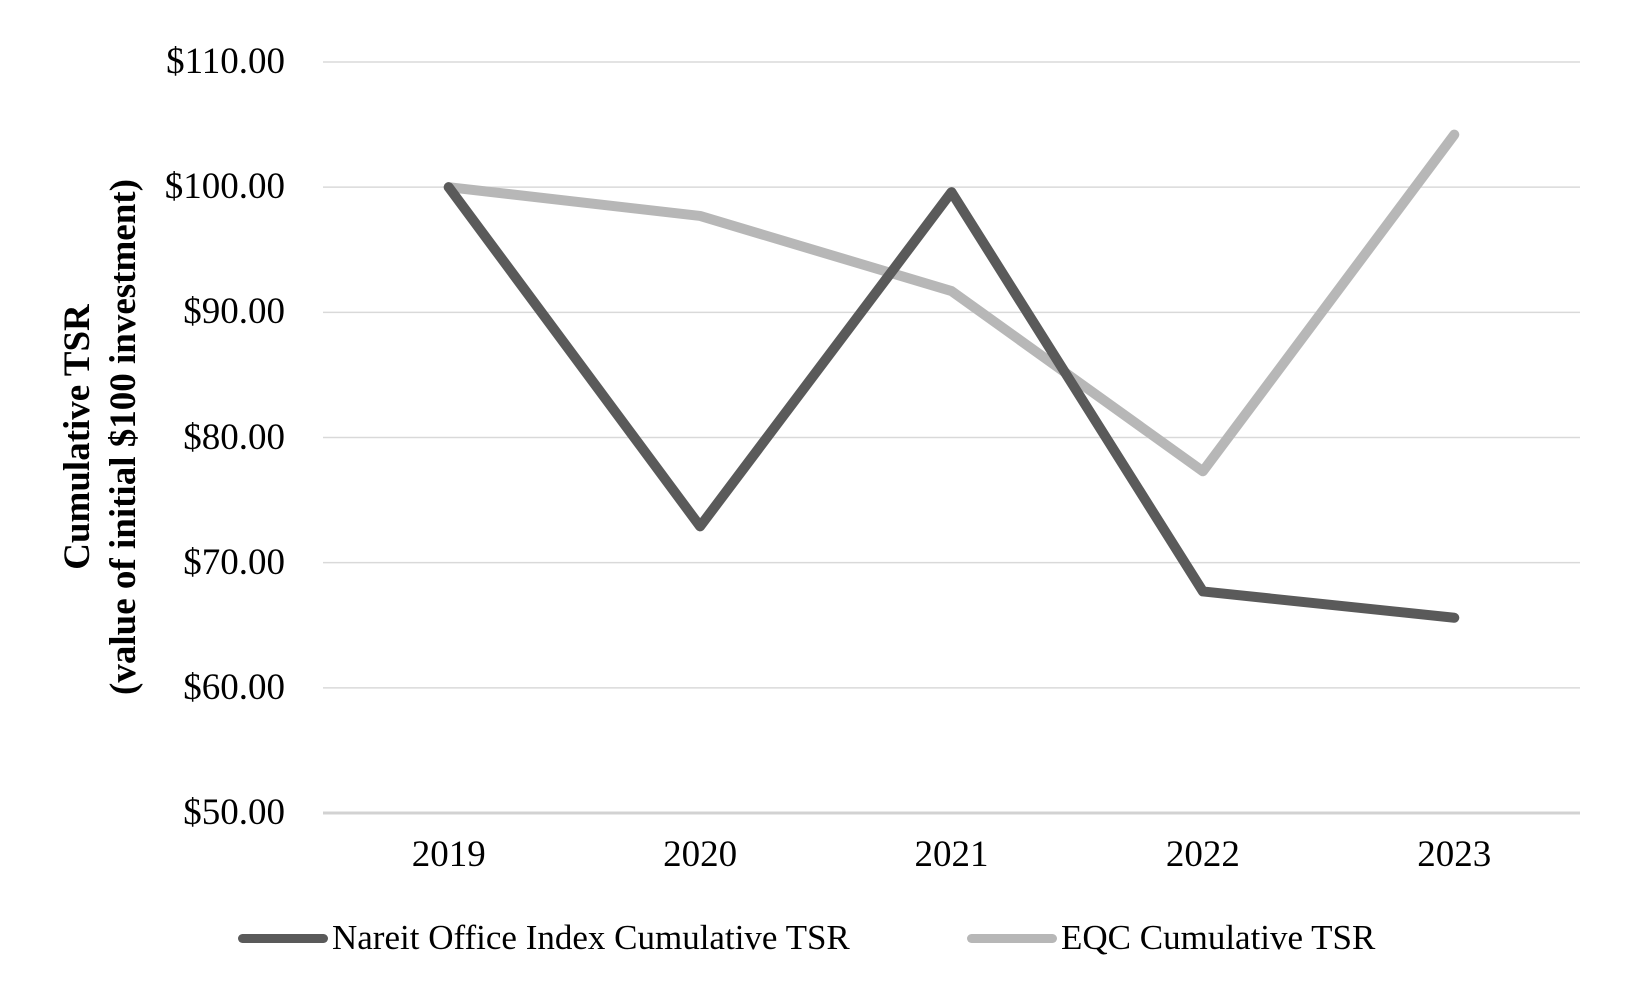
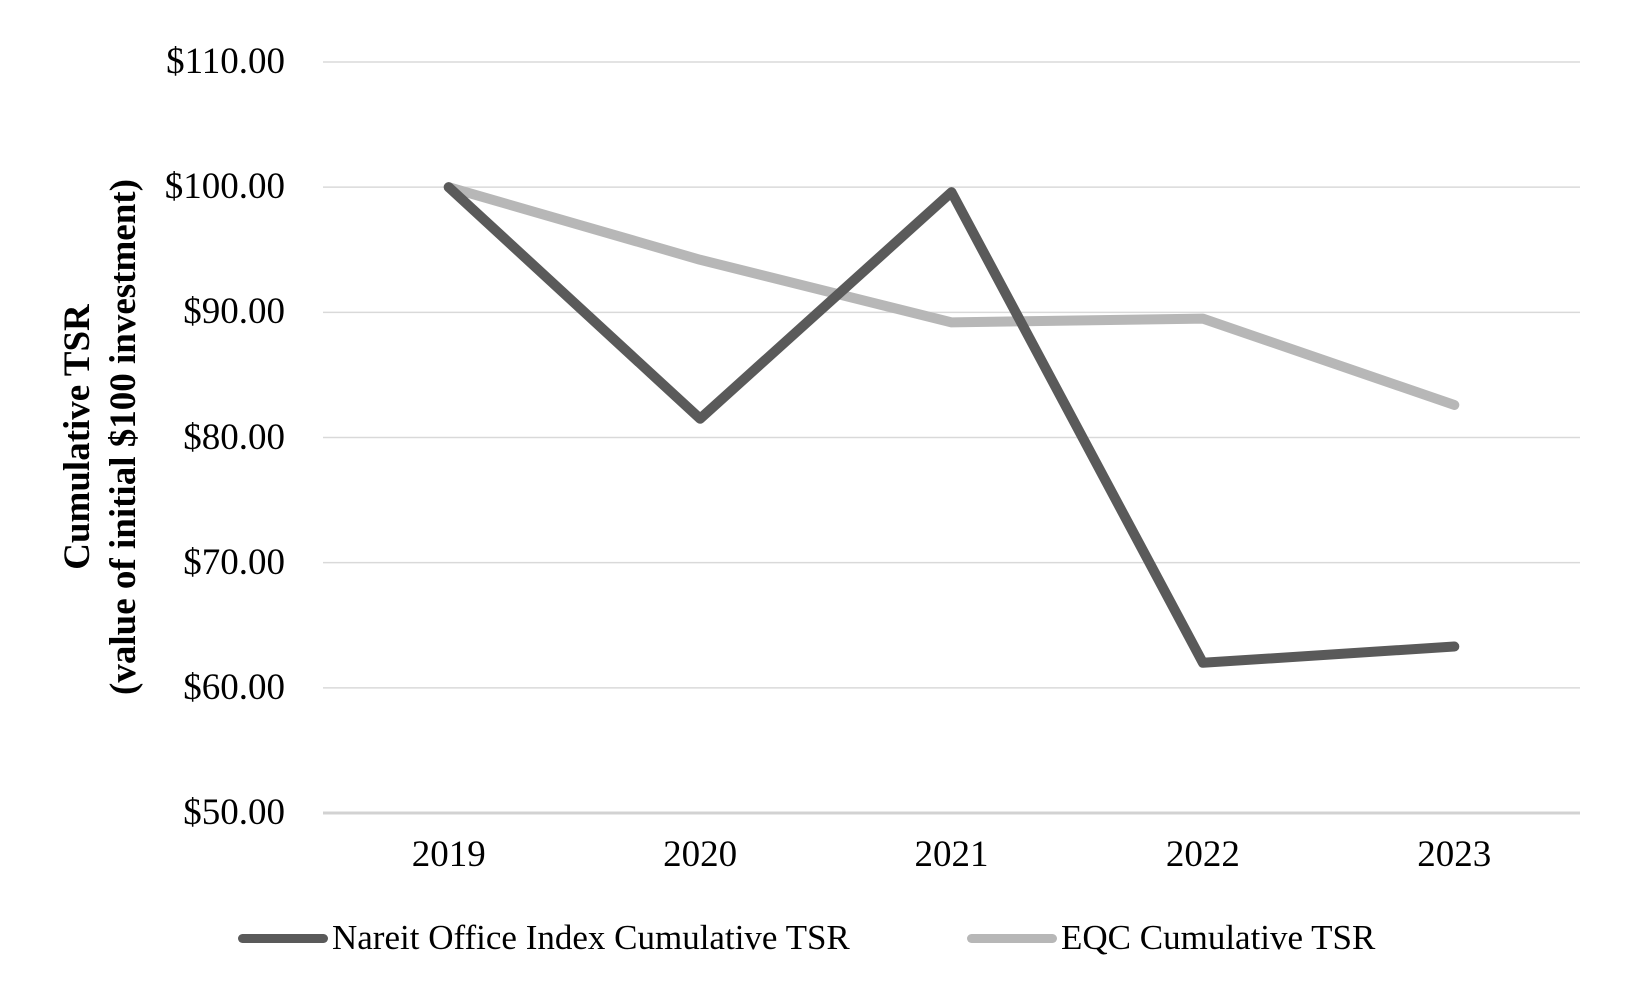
Nareit Office Index Cumulative TSR/2020: $72.9 -> $81.5
EQC Cumulative TSR/2020: $97.7 -> $94.2
EQC Cumulative TSR/2021: $91.7 -> $89.2
Nareit Office Index Cumulative TSR/2022: $67.7 -> $62.0
EQC Cumulative TSR/2022: $77.3 -> $89.5
Nareit Office Index Cumulative TSR/2023: $65.6 -> $63.3
EQC Cumulative TSR/2023: $104.2 -> $82.6
